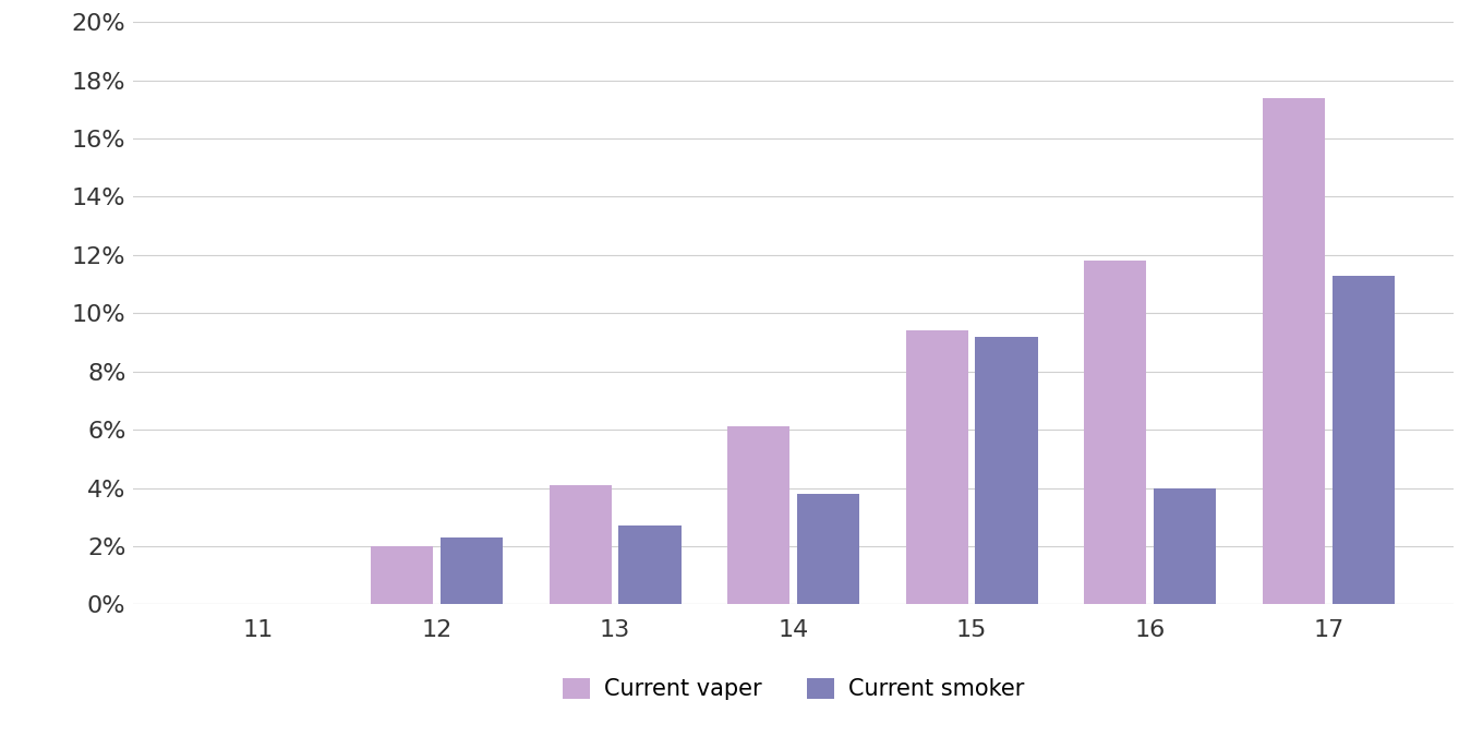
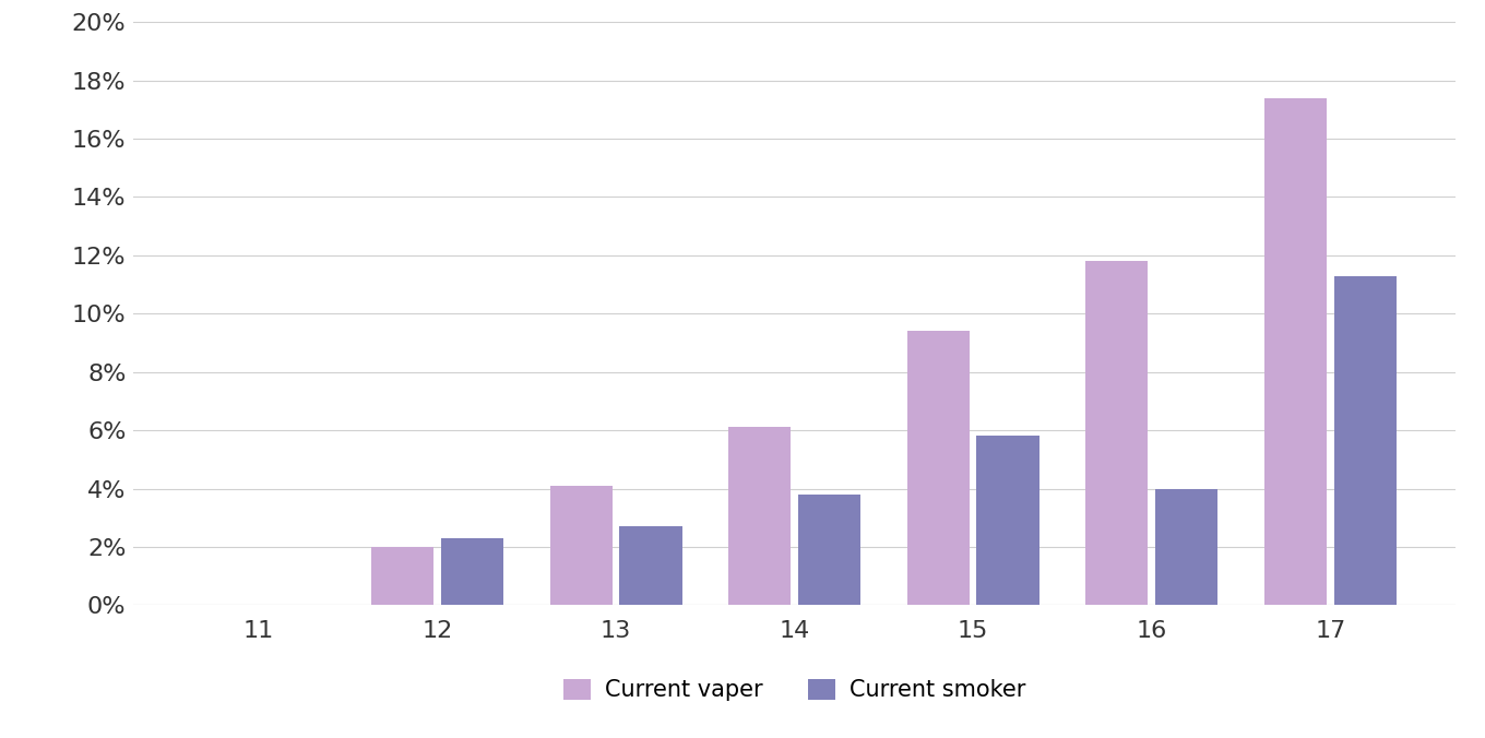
Current smoker/15: 9.2% -> 5.8%
